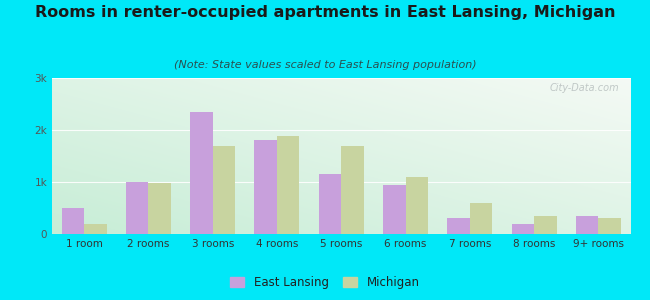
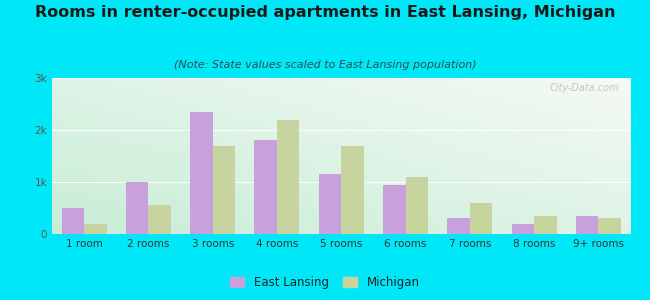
Michigan/2 rooms: 0.98k -> 0.55k
Michigan/4 rooms: 1.88k -> 2.20k
